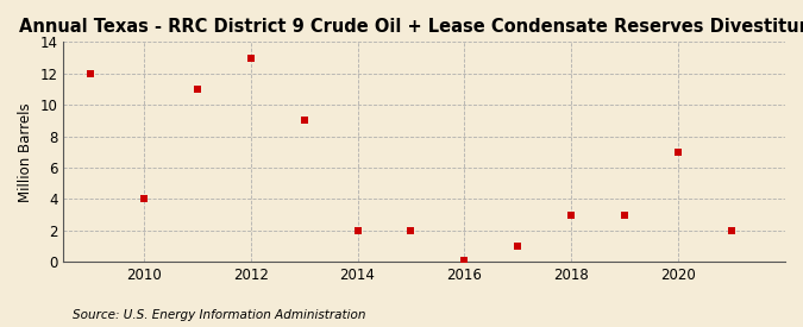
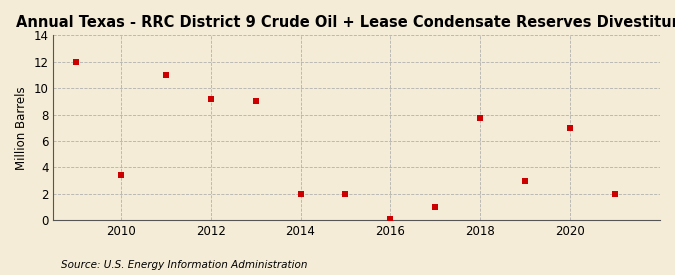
2010: 4.0 -> 3.4
2012: 13.0 -> 9.2
2018: 3.0 -> 7.7
